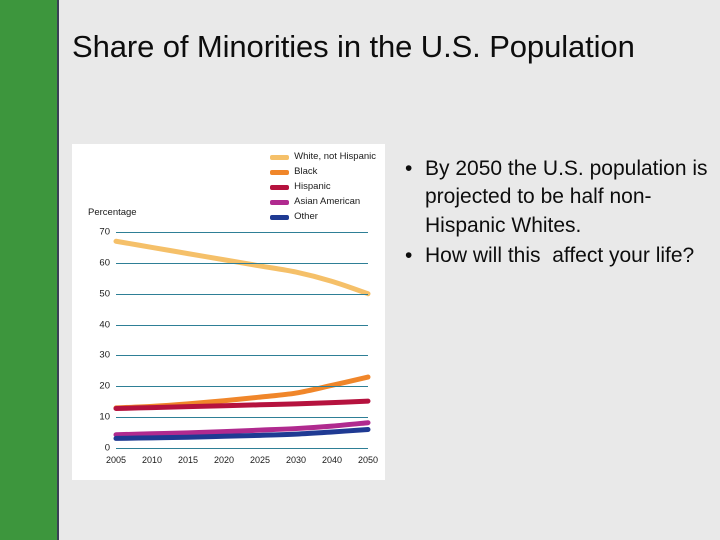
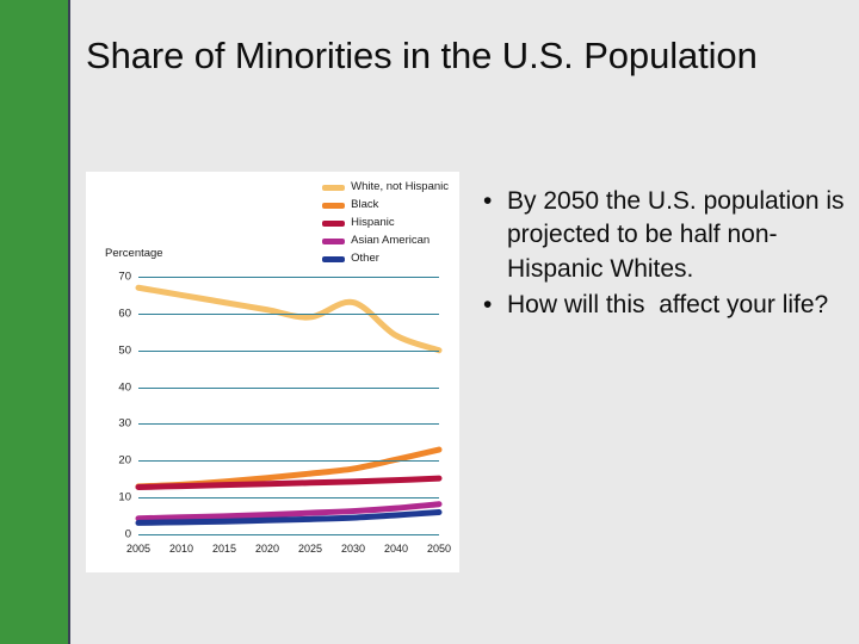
White, not Hispanic/2030: 57 -> 63
